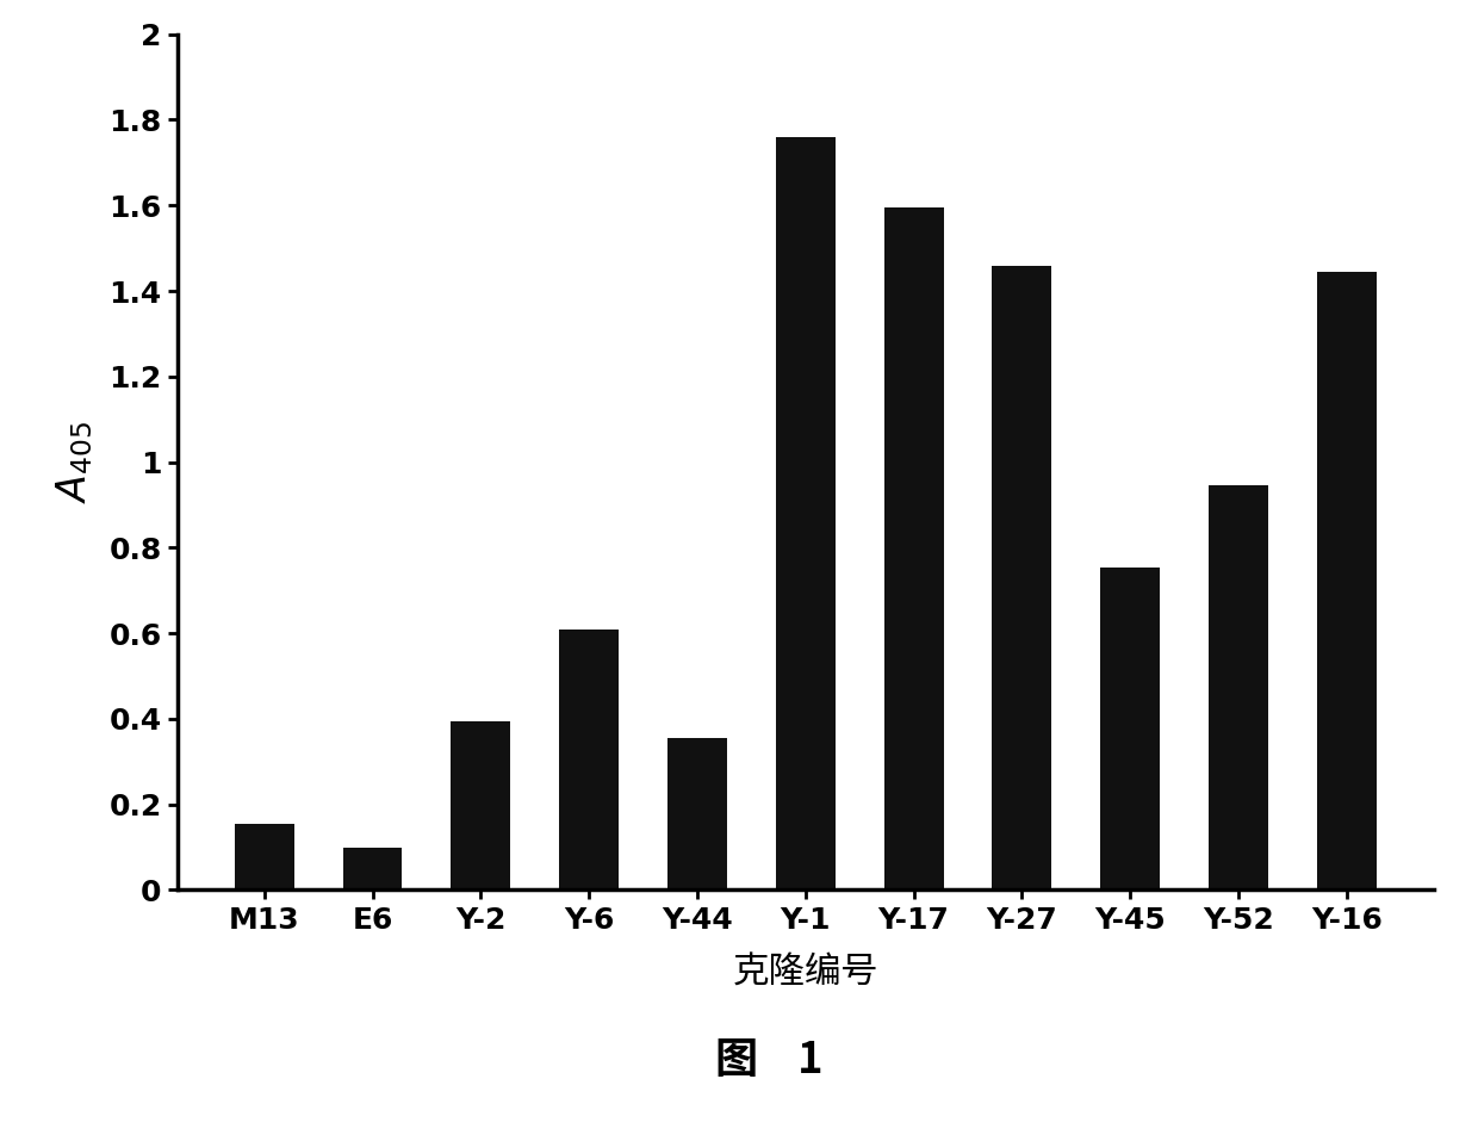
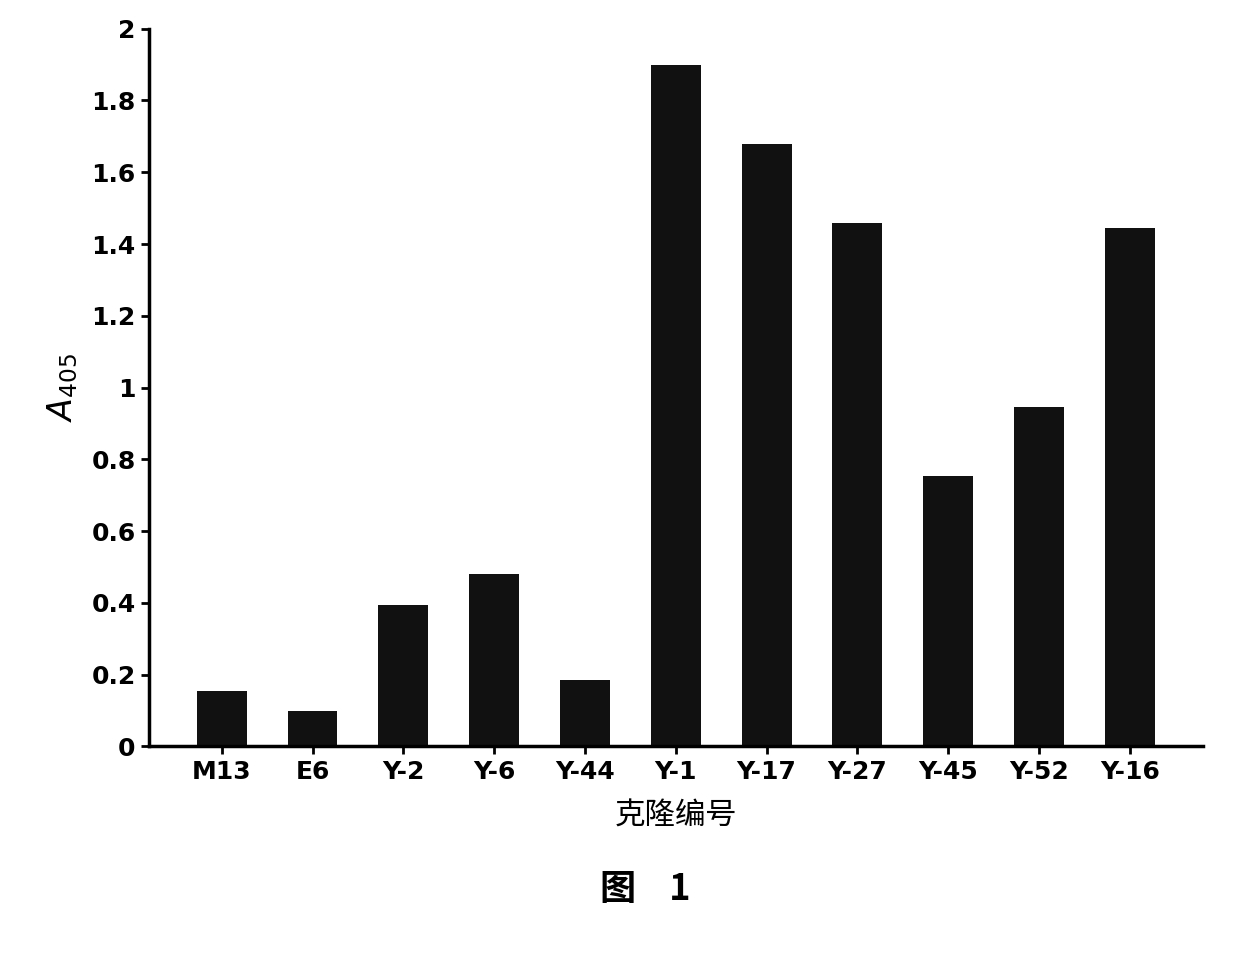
Y-6: 0.610 -> 0.480
Y-44: 0.355 -> 0.185
Y-1: 1.760 -> 1.900
Y-17: 1.595 -> 1.680
